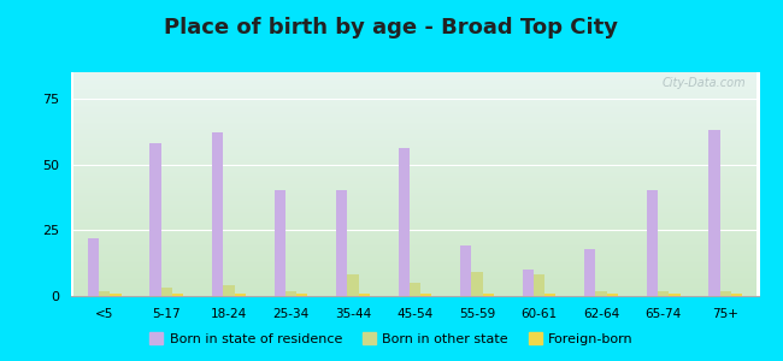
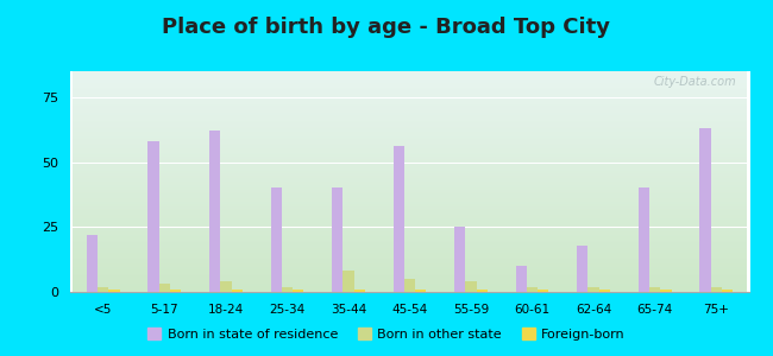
Born in state of residence/55-59: 19 -> 25
Born in other state/55-59: 9 -> 4
Born in other state/60-61: 8 -> 2
